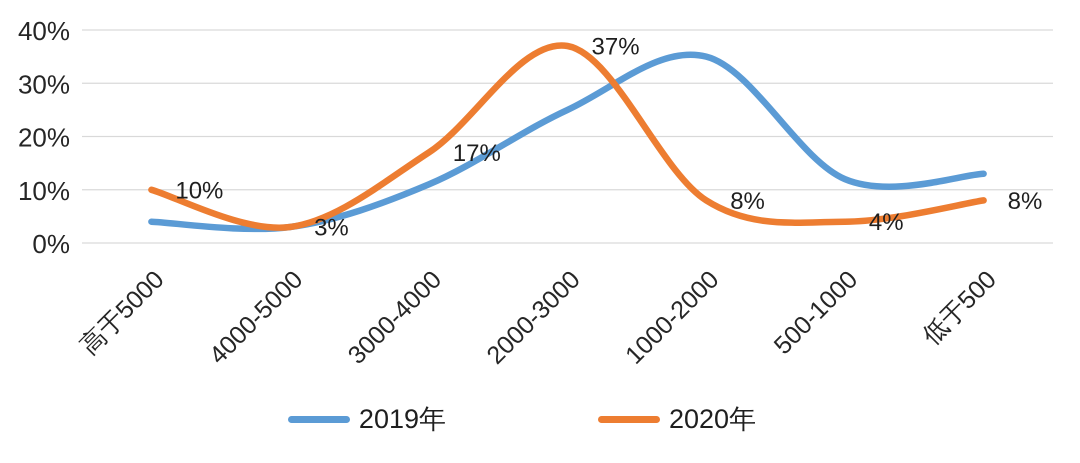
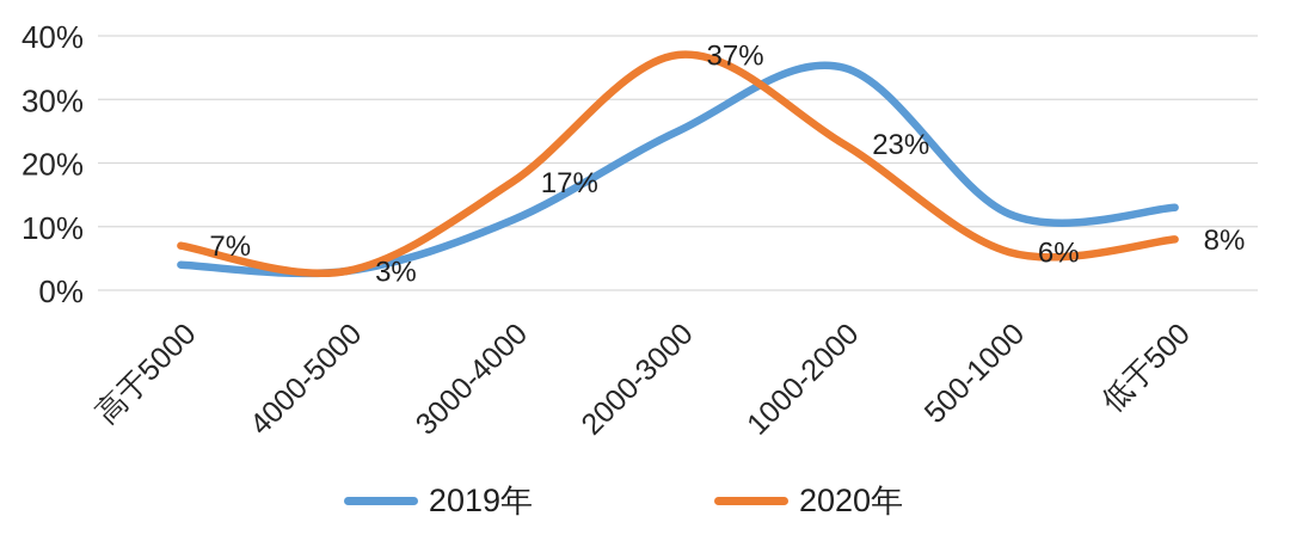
2020年/高于5000: 10% -> 7%
2020年/1000-2000: 8% -> 23%
2020年/500-1000: 4% -> 6%
